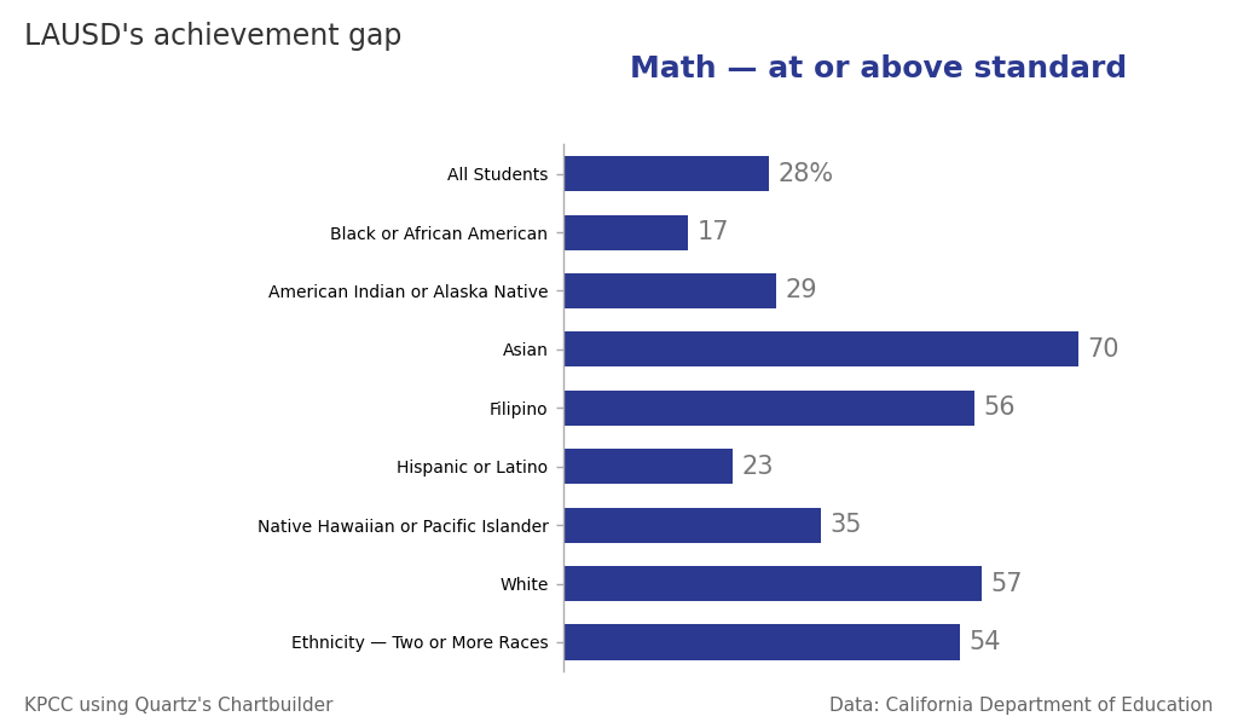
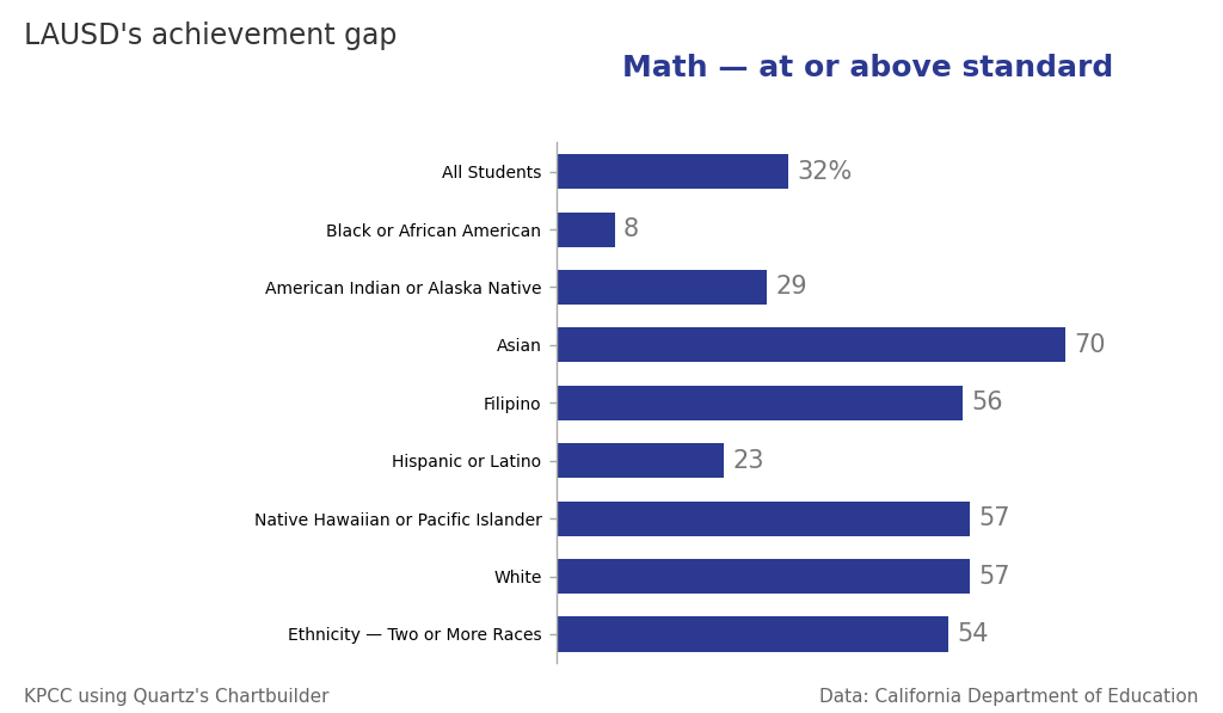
All Students: 28% -> 32%
Black or African American: 17 -> 8
Native Hawaiian or Pacific Islander: 35 -> 57
